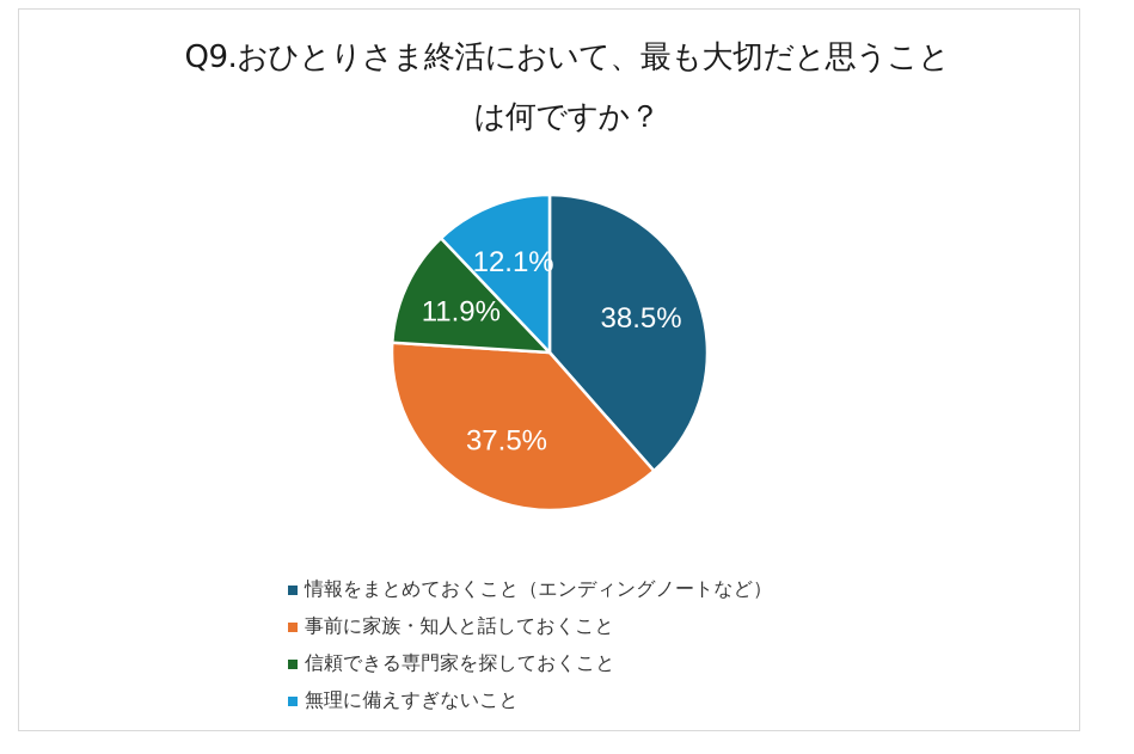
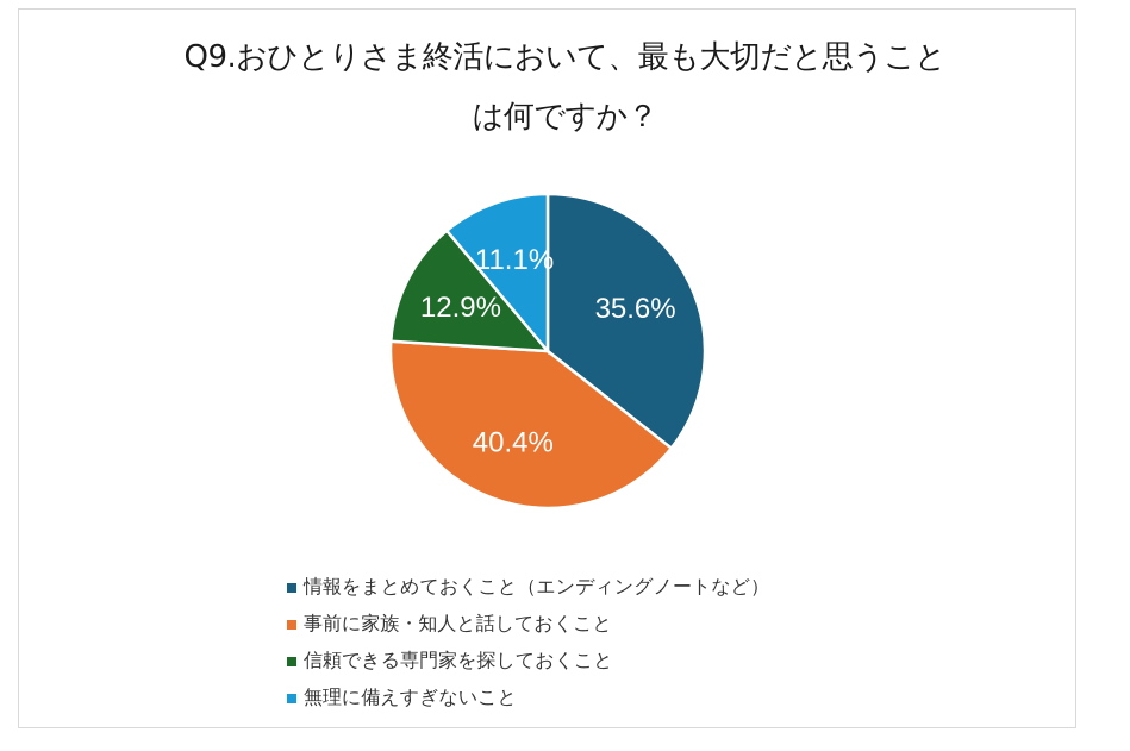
情報をまとめておくこと（エンディングノートなど）: 38.5% -> 35.6%
事前に家族・知人と話しておくこと: 37.5% -> 40.4%
信頼できる専門家を探しておくこと: 11.9% -> 12.9%
無理に備えすぎないこと: 12.1% -> 11.1%
